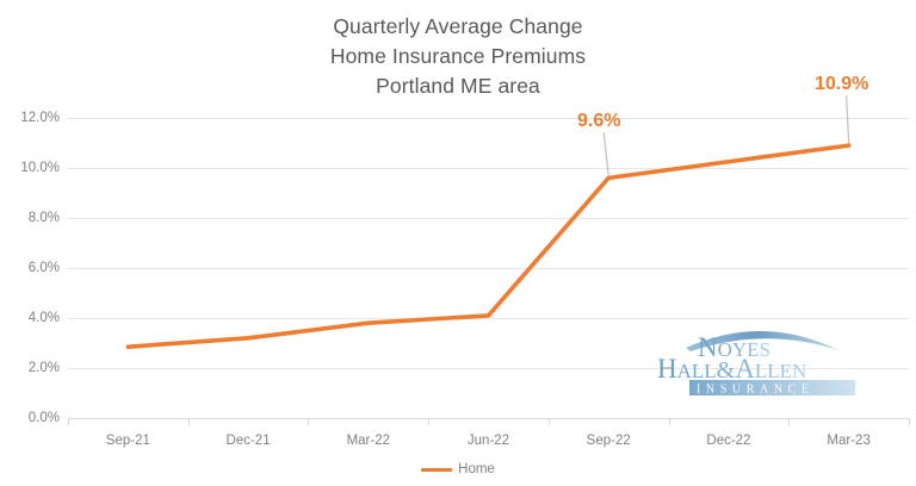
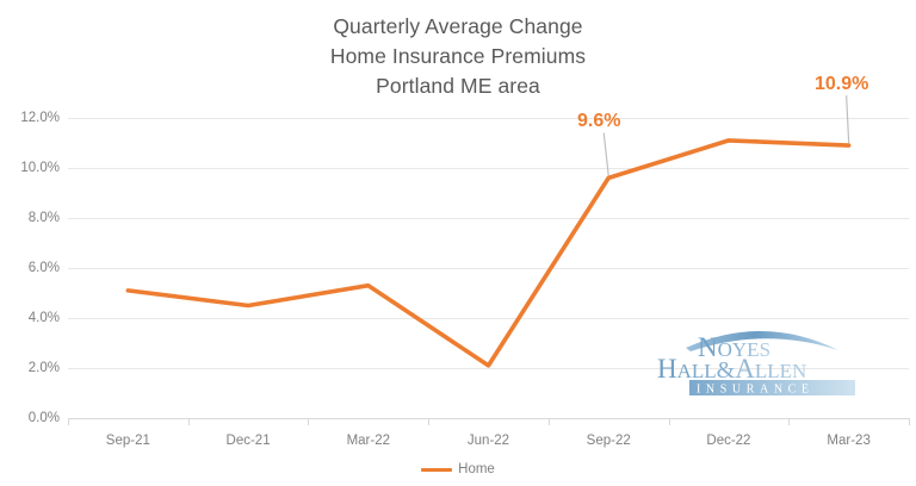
Sep-21: 2.9% -> 5.1%
Dec-21: 3.2% -> 4.5%
Mar-22: 3.8% -> 5.3%
Jun-22: 4.1% -> 2.1%
Dec-22: 10.2% -> 11.1%
